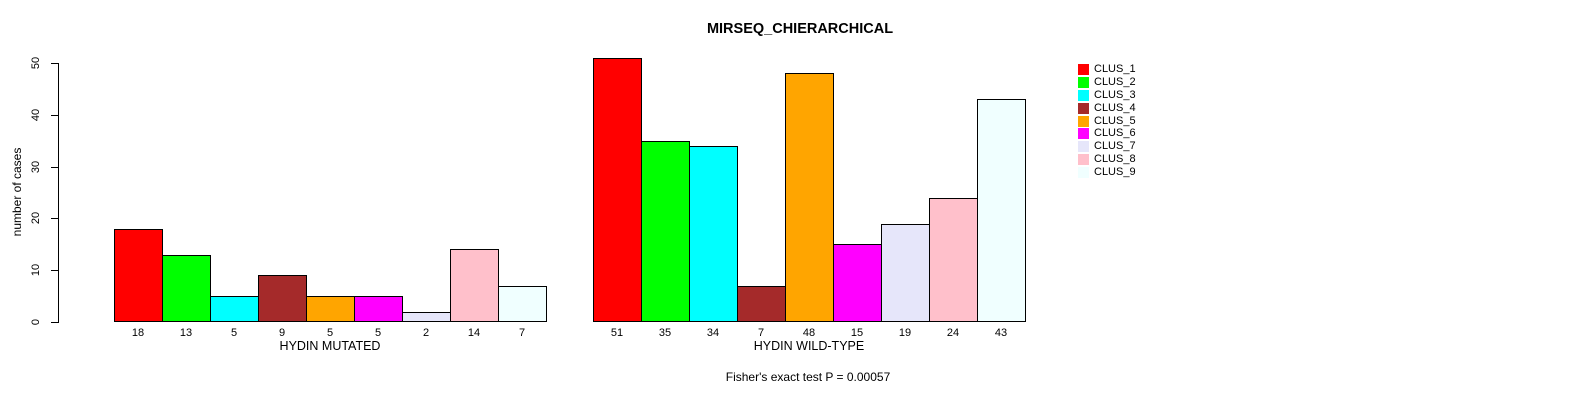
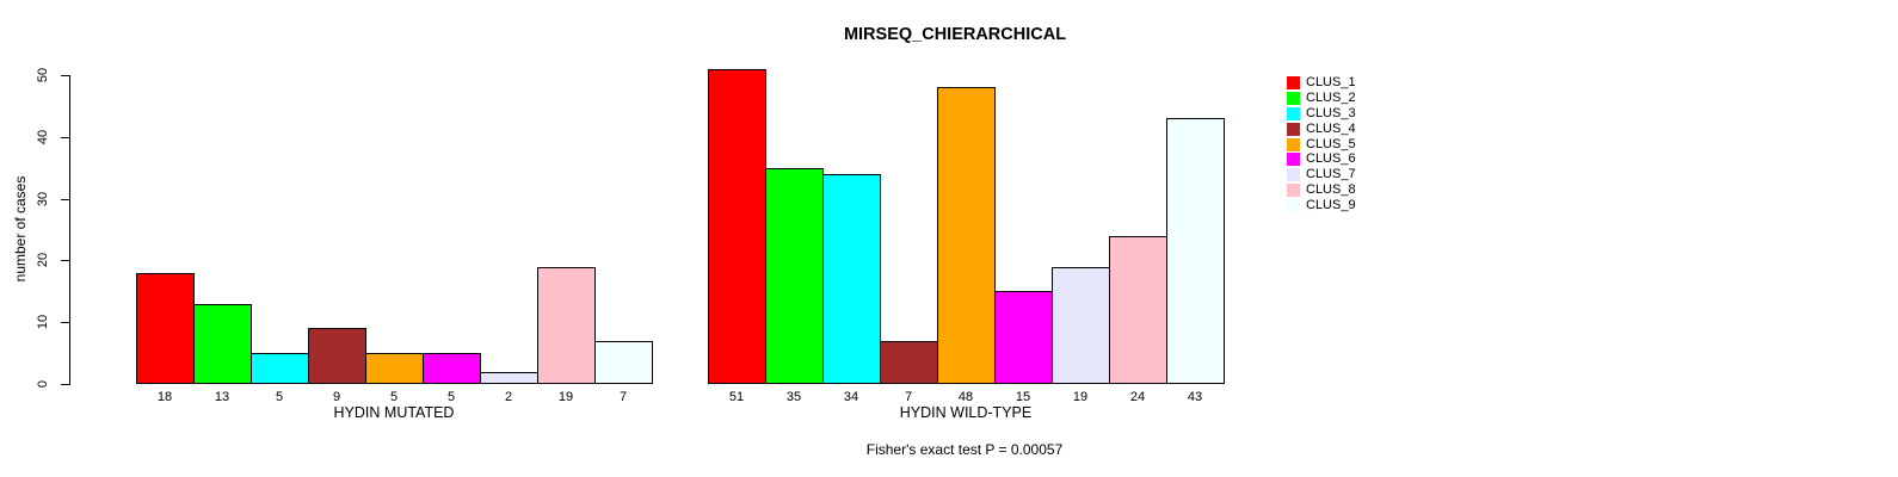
CLUS_8/HYDIN MUTATED: 14 -> 19
